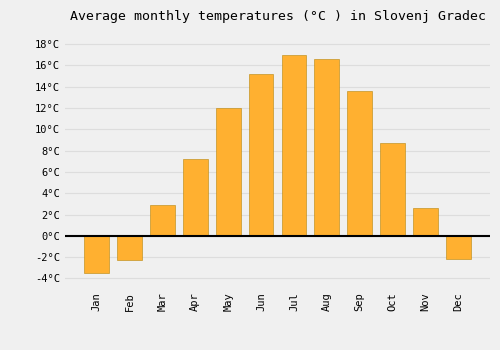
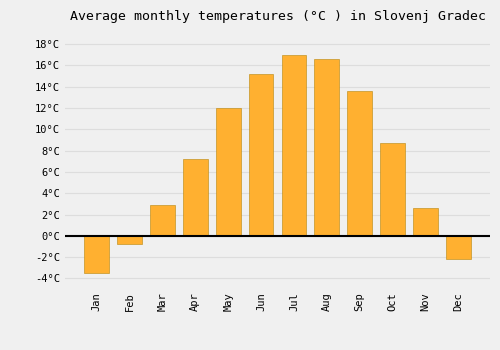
Feb: -2.3°C -> -0.8°C
